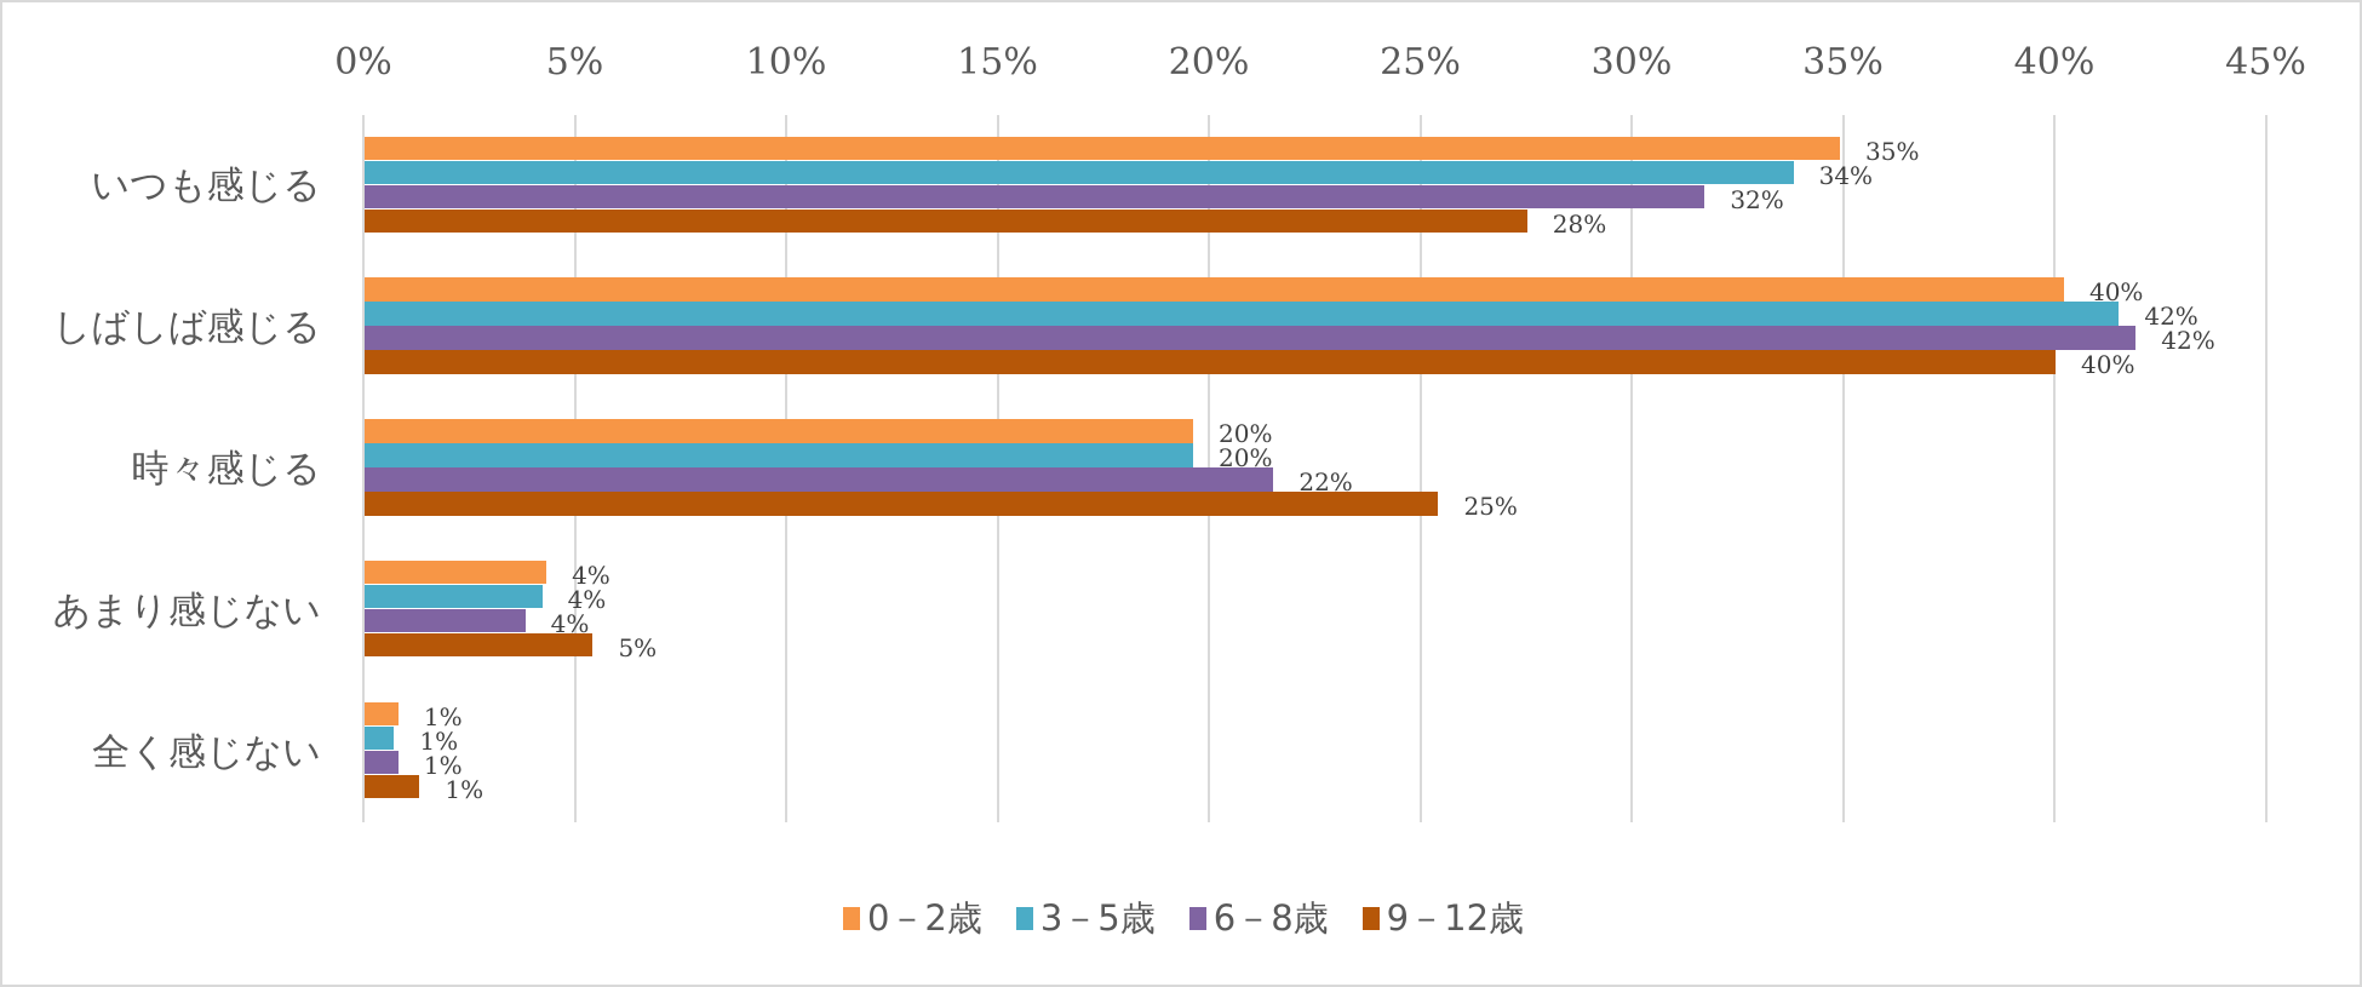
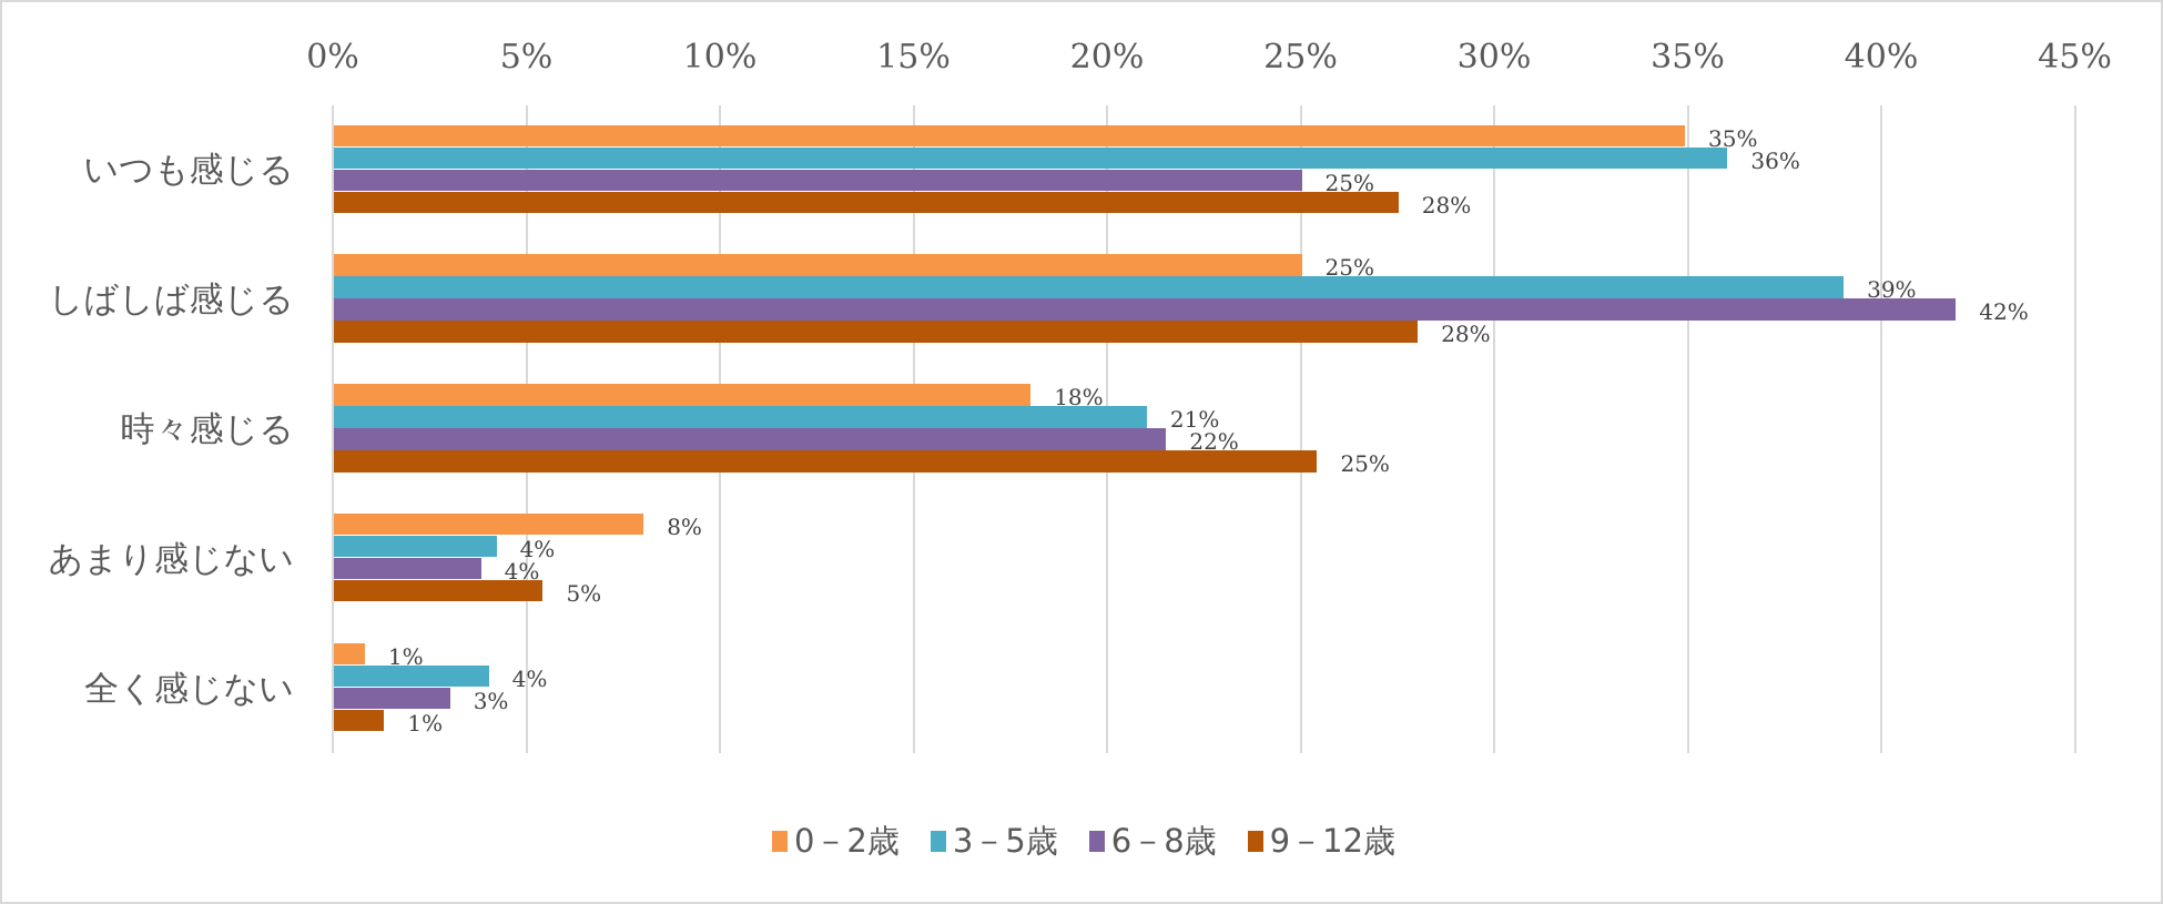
3－5歳/いつも感じる: 34% -> 36%
6－8歳/いつも感じる: 32% -> 25%
0－2歳/しばしば感じる: 40% -> 25%
3－5歳/しばしば感じる: 42% -> 39%
9－12歳/しばしば感じる: 40% -> 28%
0－2歳/時々感じる: 20% -> 18%
3－5歳/時々感じる: 20% -> 21%
0－2歳/あまり感じない: 4% -> 8%
3－5歳/全く感じない: 1% -> 4%
6－8歳/全く感じない: 1% -> 3%
